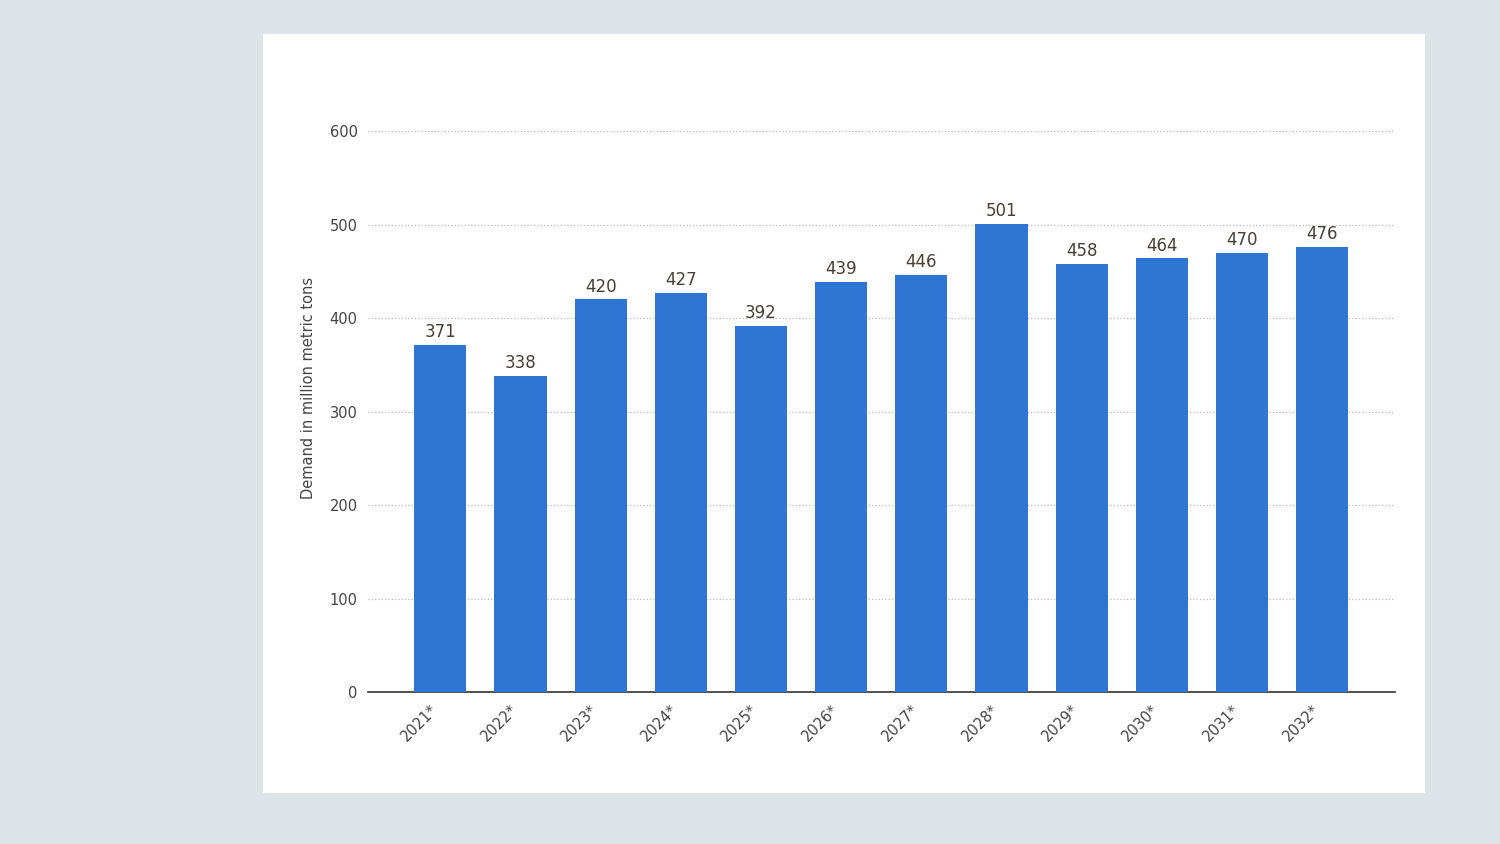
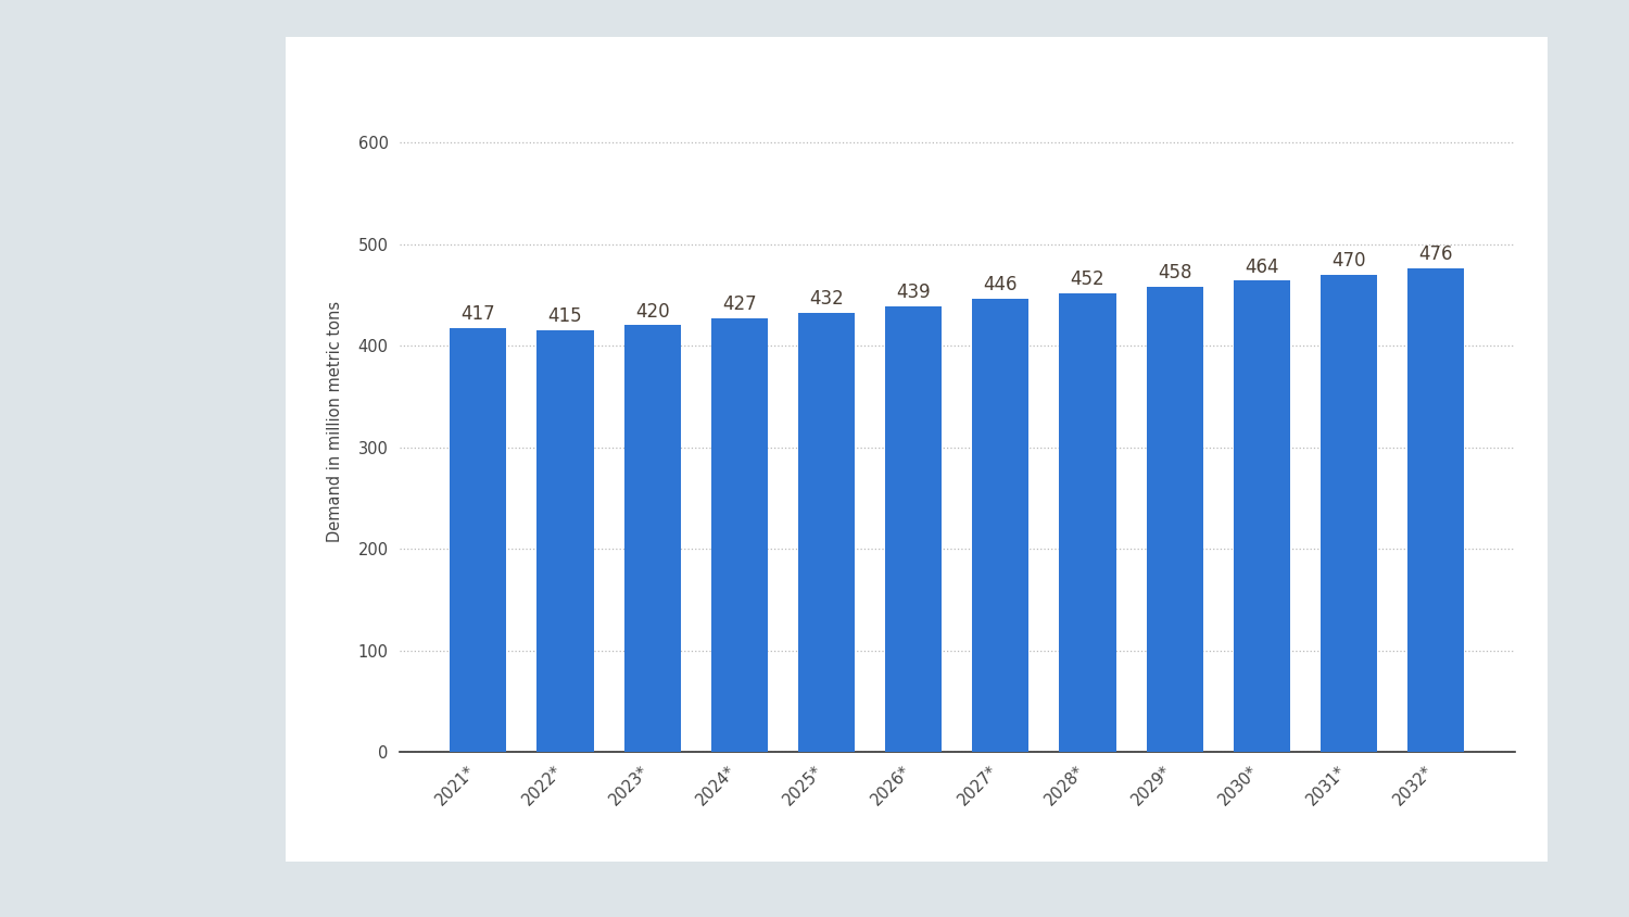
2021*: 371 -> 417
2022*: 338 -> 415
2025*: 392 -> 432
2028*: 501 -> 452
